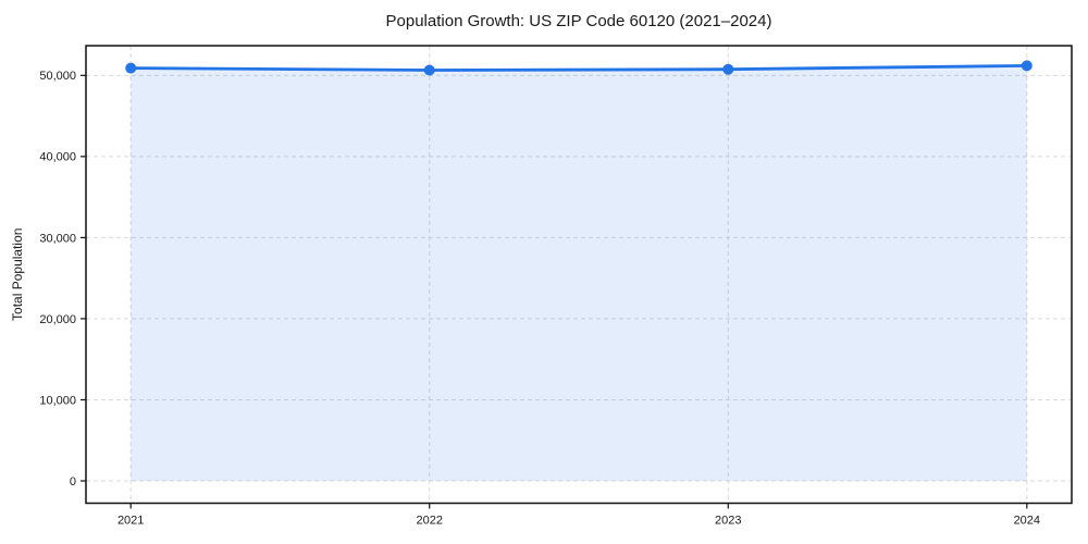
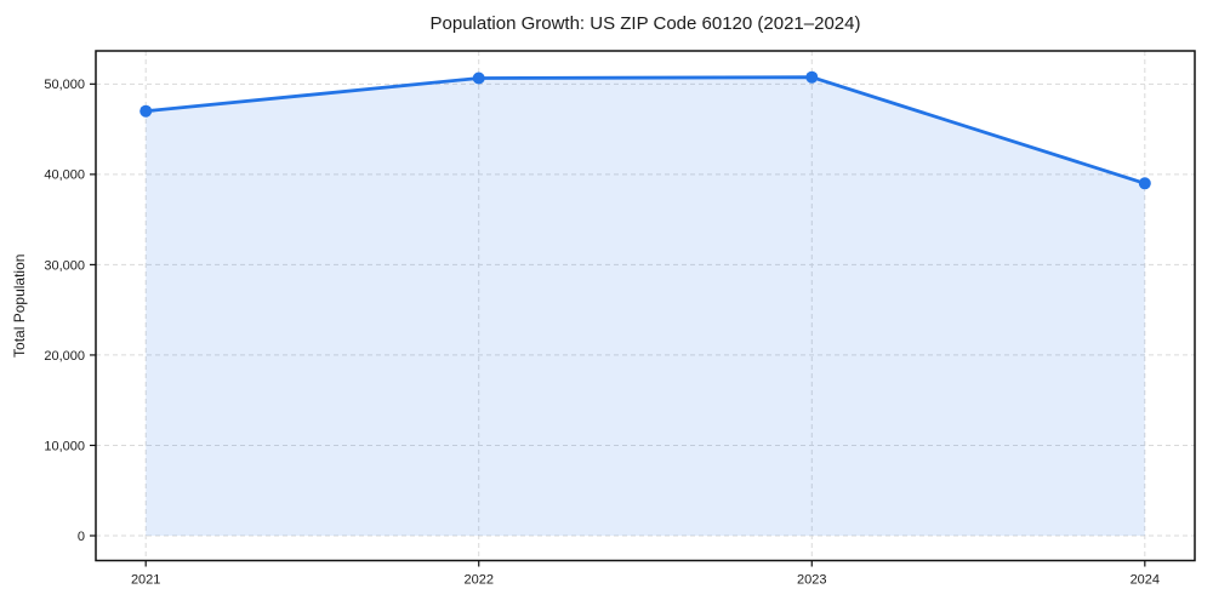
2021: 51000 -> 47000
2024: 51000 -> 39000
